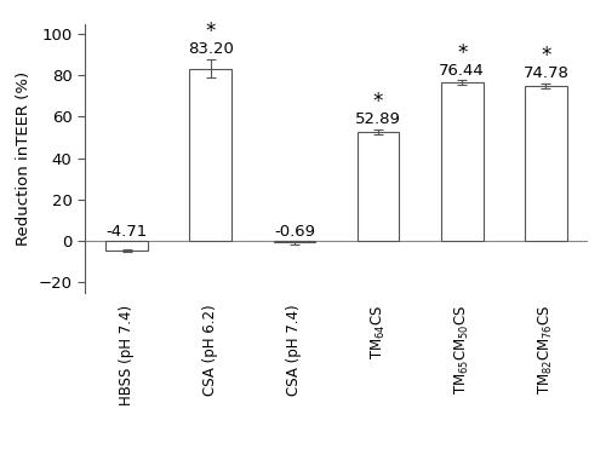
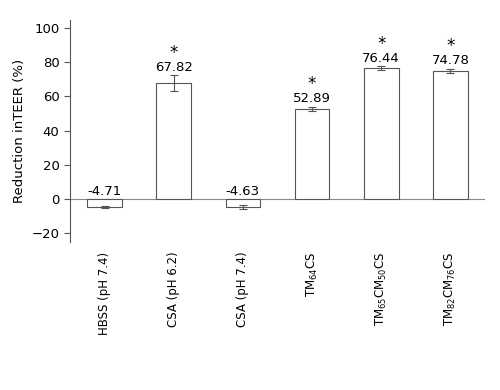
CSA (pH 6.2): 83.20 -> 67.82
CSA (pH 7.4): -0.69 -> -4.63
